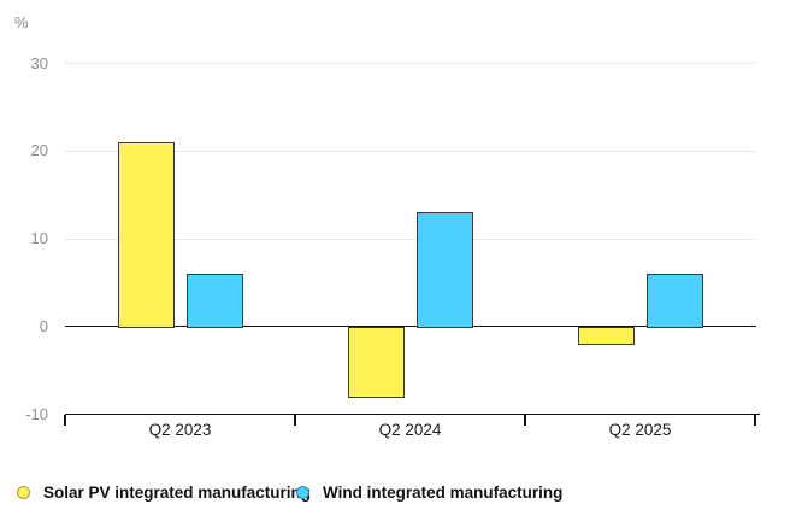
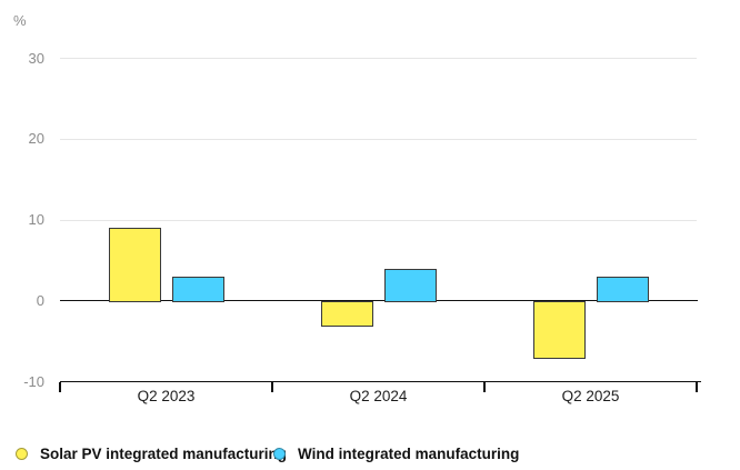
Solar PV integrated manufacturing/Q2 2023: 21 -> 9
Wind integrated manufacturing/Q2 2023: 6 -> 3
Solar PV integrated manufacturing/Q2 2024: -8 -> -3
Wind integrated manufacturing/Q2 2024: 13 -> 4
Solar PV integrated manufacturing/Q2 2025: -2 -> -7
Wind integrated manufacturing/Q2 2025: 6 -> 3
